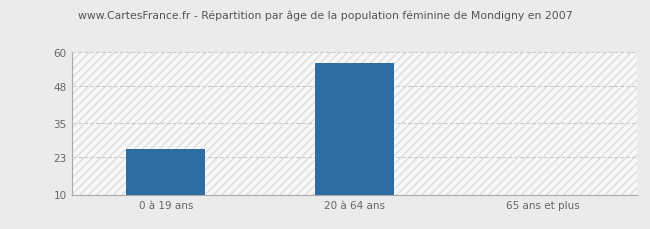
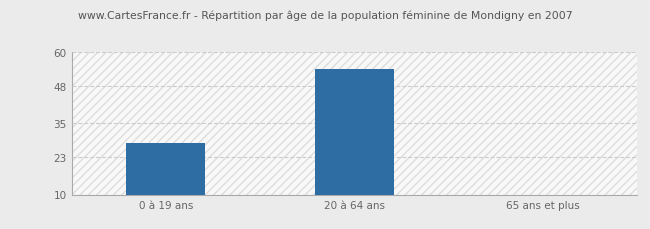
0 à 19 ans: 26 -> 28
20 à 64 ans: 56 -> 54
